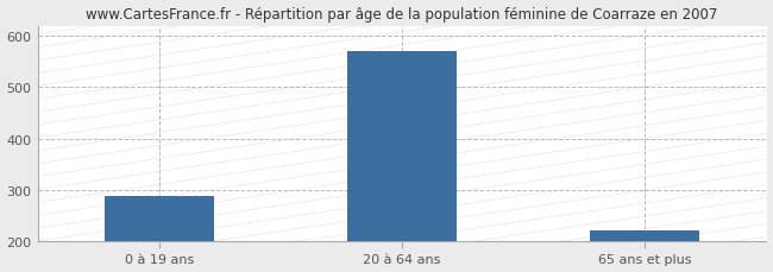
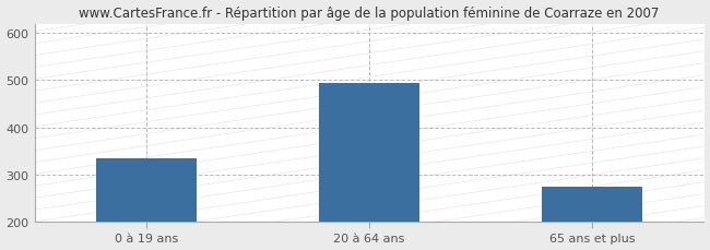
0 à 19 ans: 287 -> 335
20 à 64 ans: 570 -> 495
65 ans et plus: 220 -> 275
